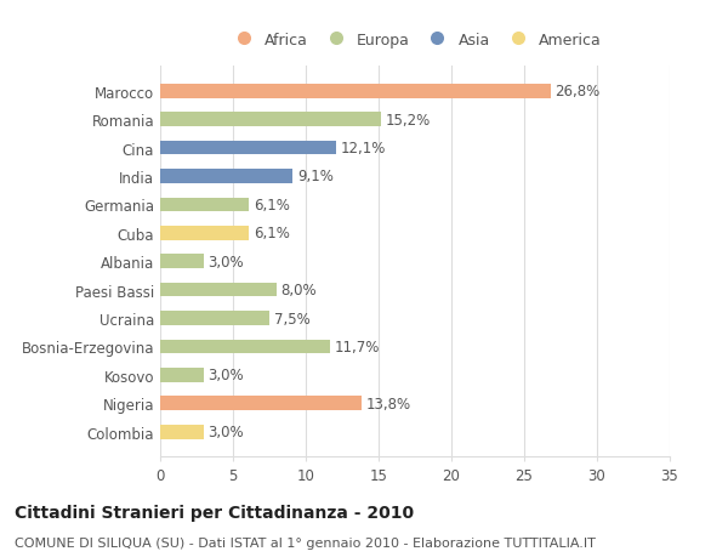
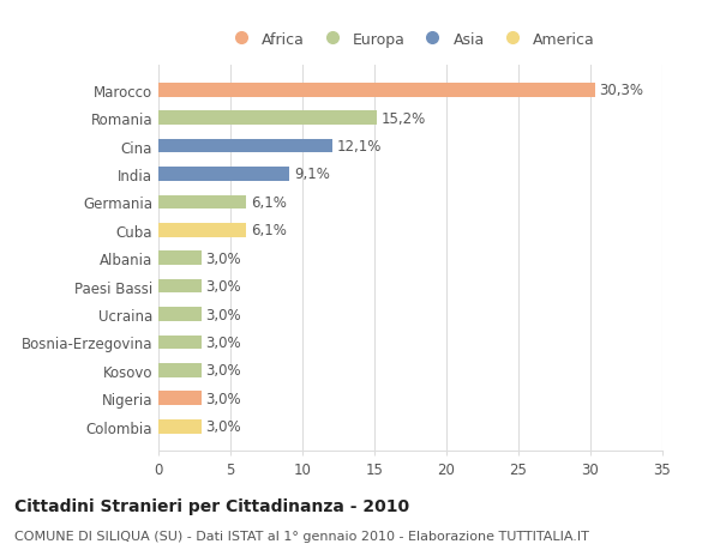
Marocco: 26,8% -> 30,3%
Paesi Bassi: 8,0% -> 3,0%
Ucraina: 7,5% -> 3,0%
Bosnia-Erzegovina: 11,7% -> 3,0%
Nigeria: 13,8% -> 3,0%
